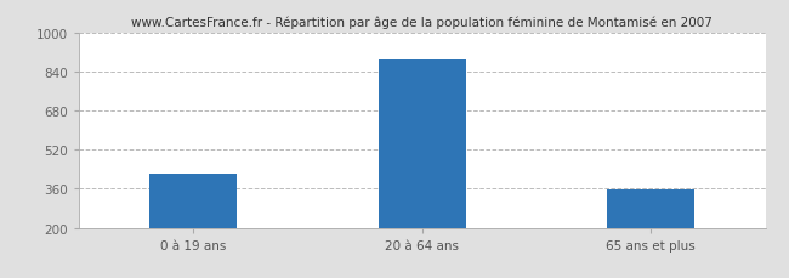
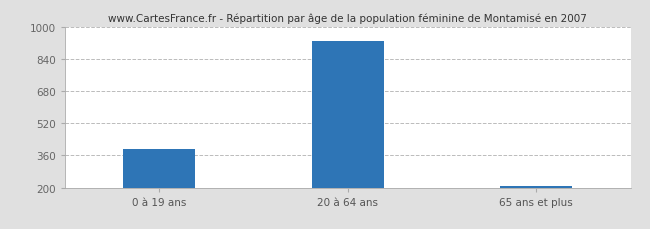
0 à 19 ans: 420 -> 390
20 à 64 ans: 890 -> 930
65 ans et plus: 355 -> 207
